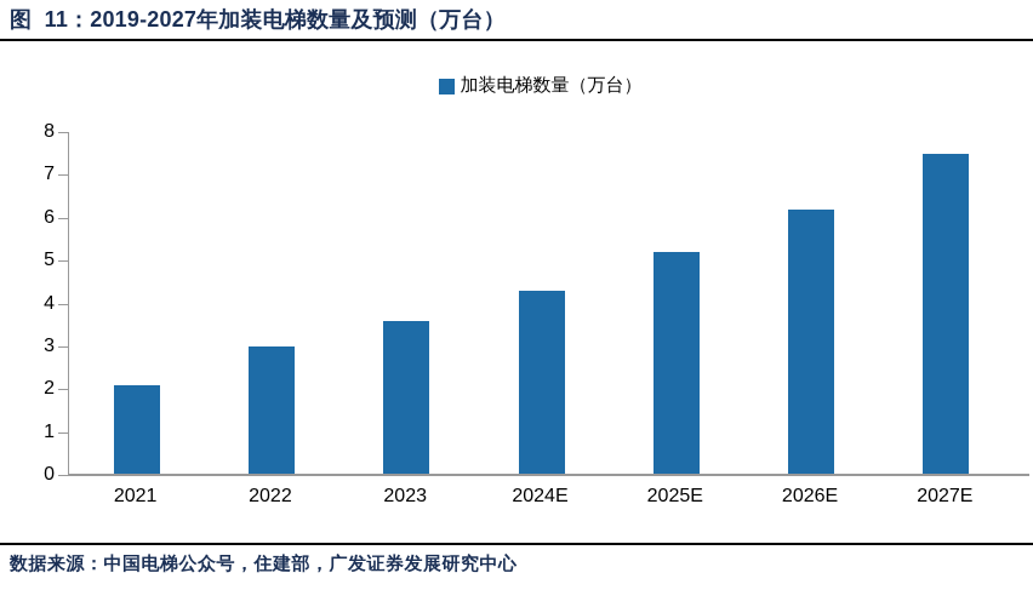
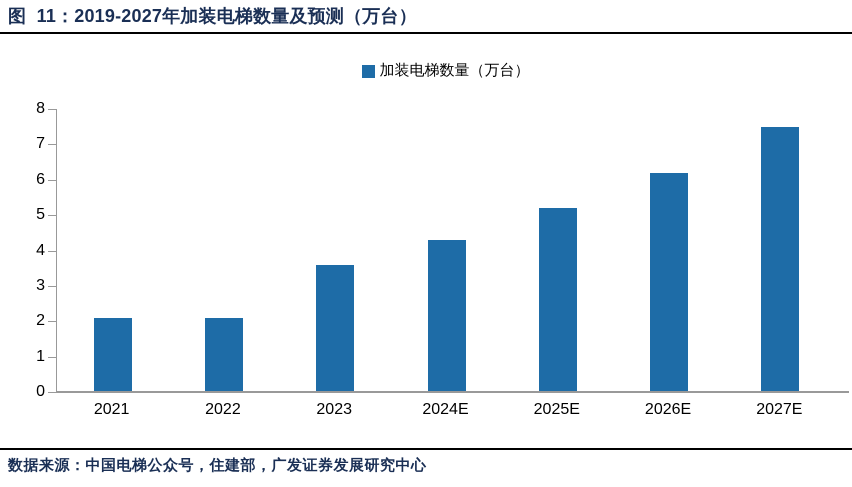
2022: 3.0 -> 2.1
